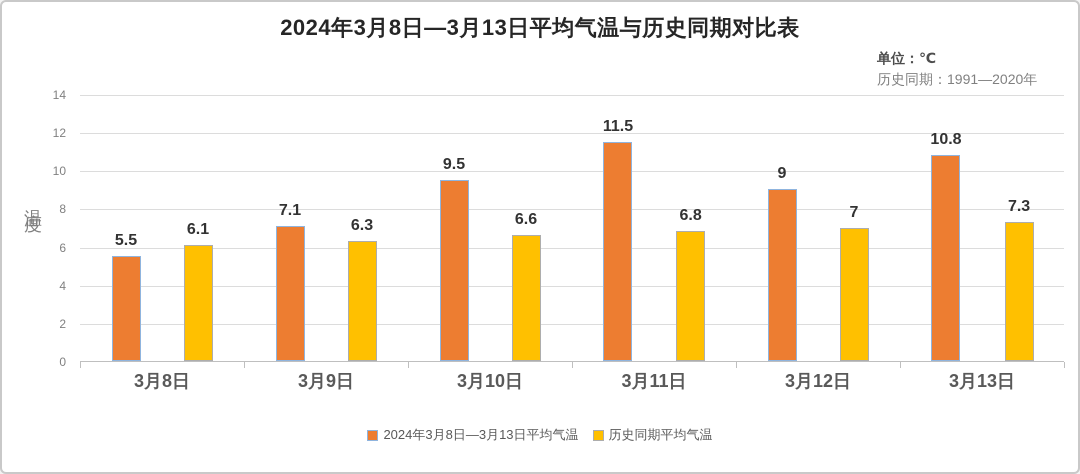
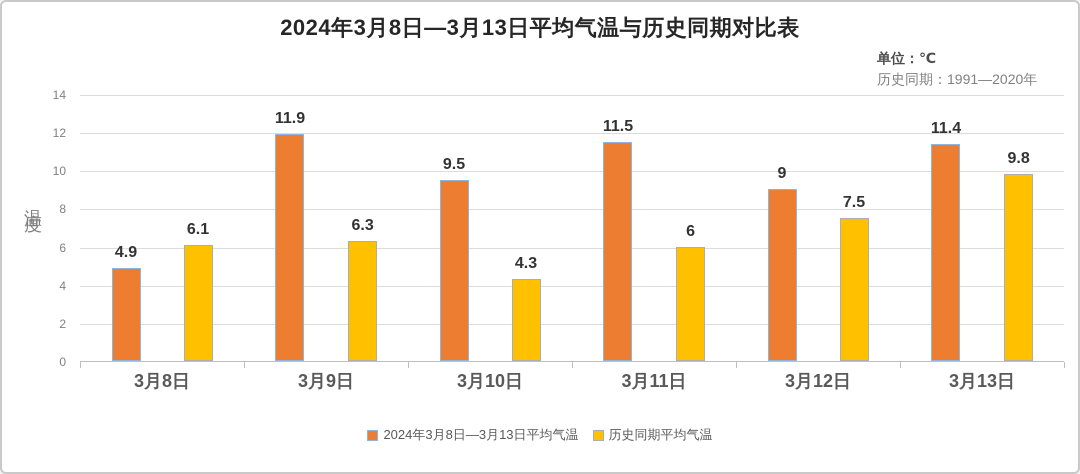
2024年3月8日—3月13日平均气温/3月8日: 5.5 -> 4.9
2024年3月8日—3月13日平均气温/3月9日: 7.1 -> 11.9
历史同期平均气温/3月10日: 6.6 -> 4.3
历史同期平均气温/3月11日: 6.8 -> 6
历史同期平均气温/3月12日: 7 -> 7.5
2024年3月8日—3月13日平均气温/3月13日: 10.8 -> 11.4
历史同期平均气温/3月13日: 7.3 -> 9.8
